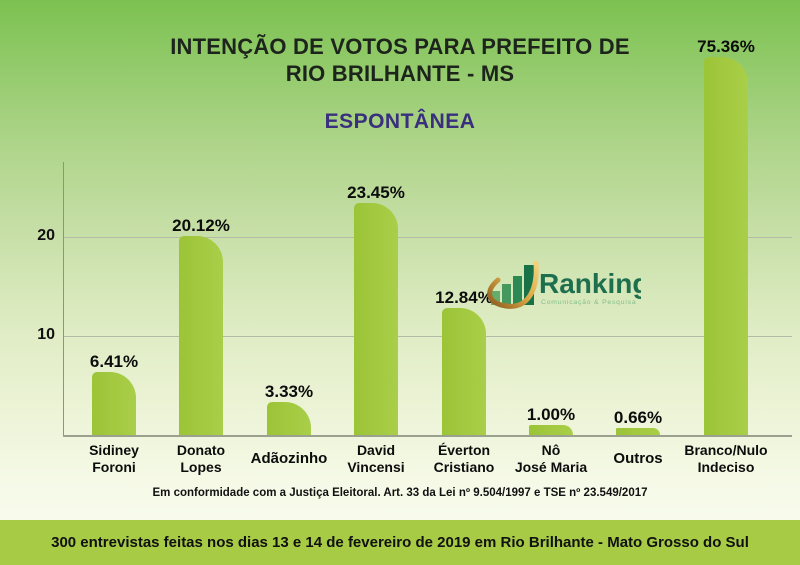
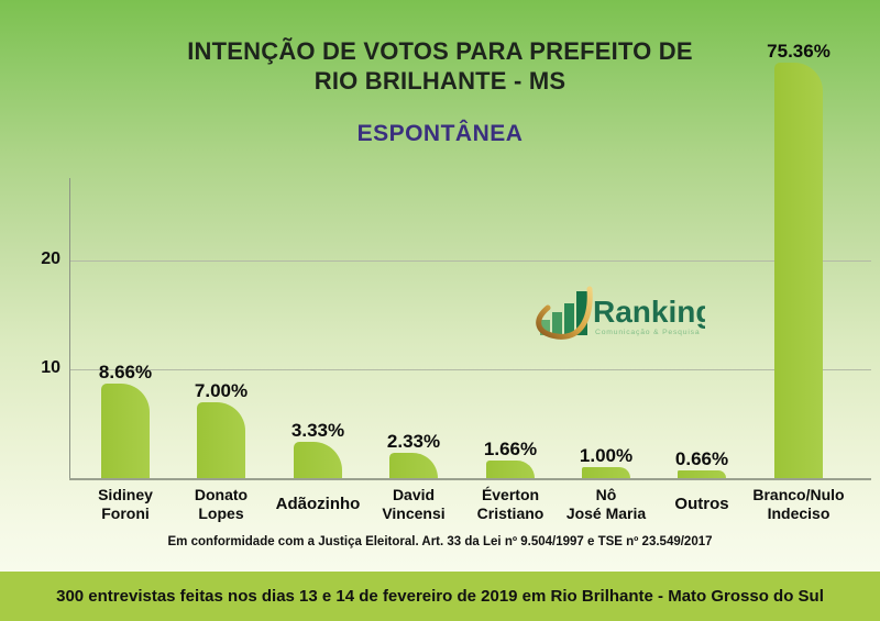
Sidiney Foroni: 6.41% -> 8.66%
Donato Lopes: 20.12% -> 7.00%
David Vincensi: 23.45% -> 2.33%
Éverton Cristiano: 12.84% -> 1.66%
